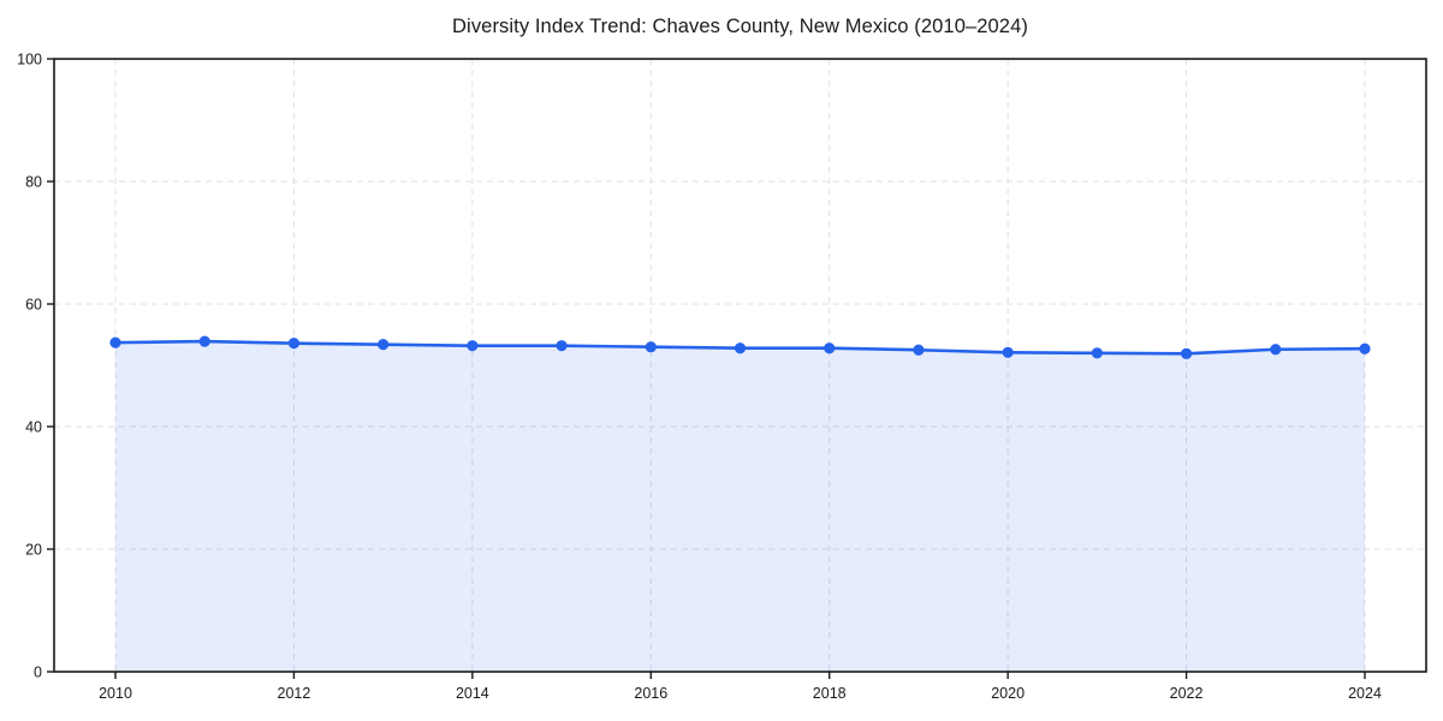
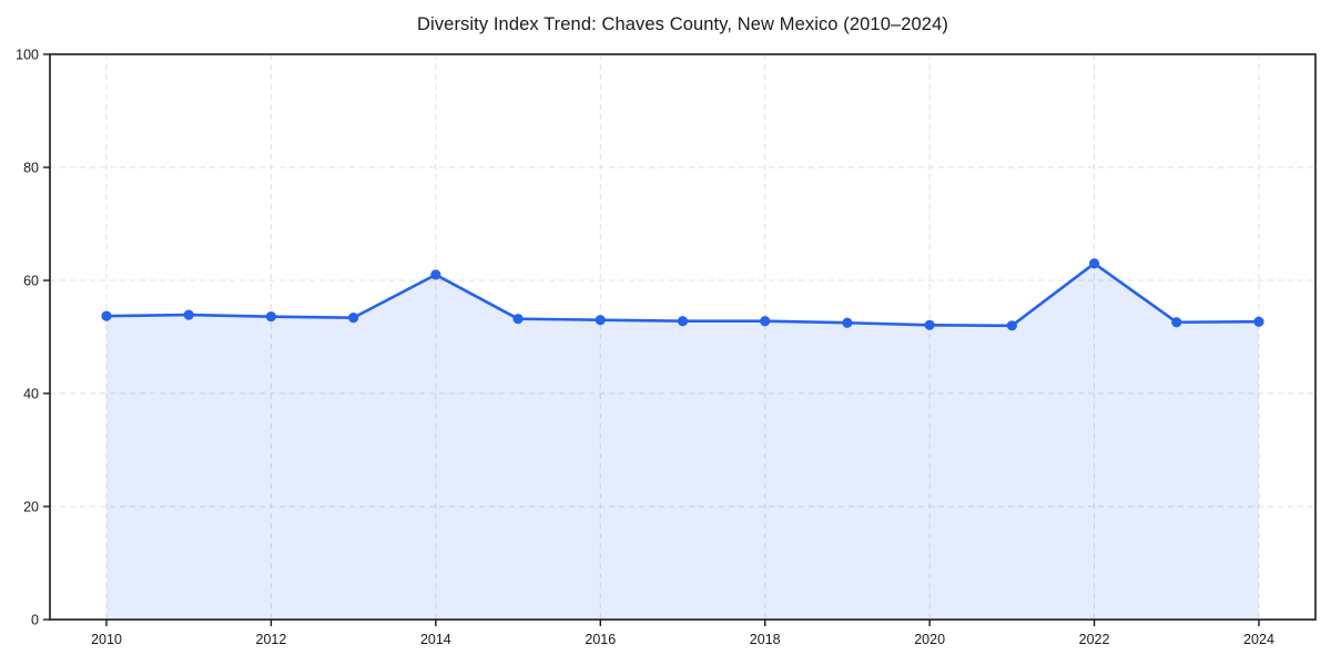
2014: 53 -> 61
2022: 52 -> 63
